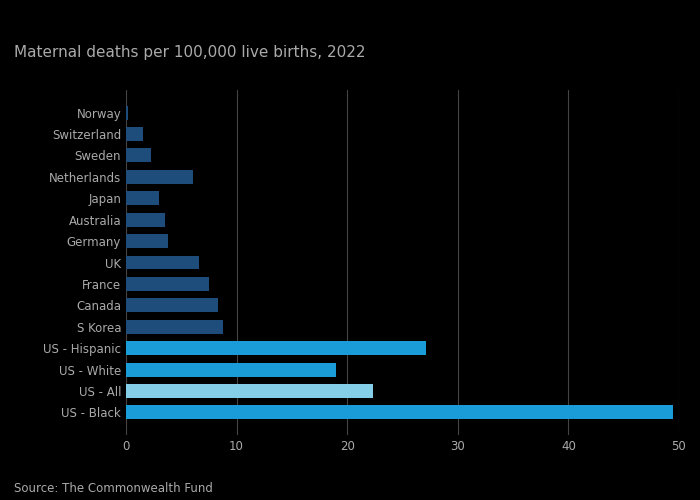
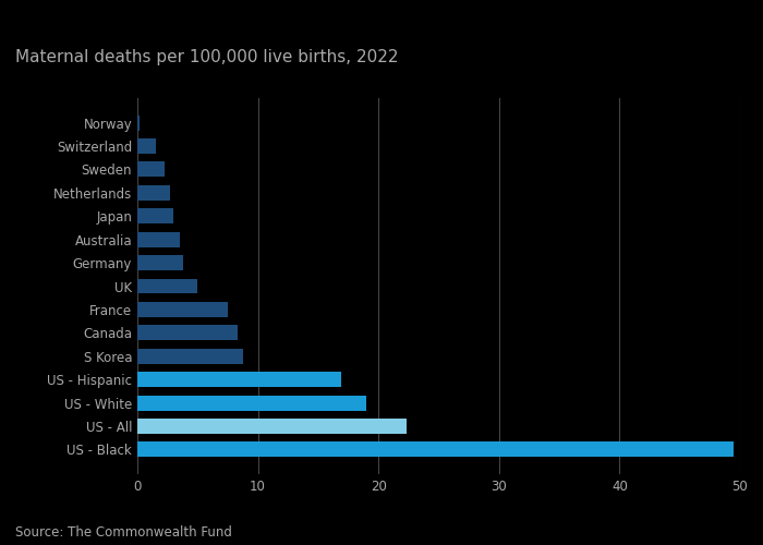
Netherlands: 6.1 -> 2.7
UK: 6.6 -> 5.0
US - Hispanic: 27.1 -> 16.9
